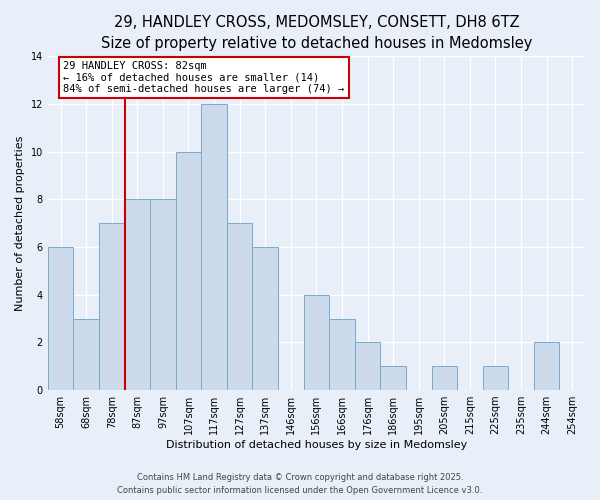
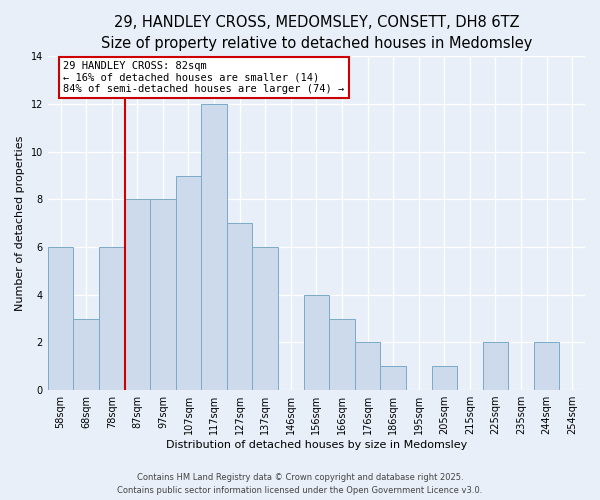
78sqm: 7 -> 6
107sqm: 10 -> 9
225sqm: 1 -> 2
